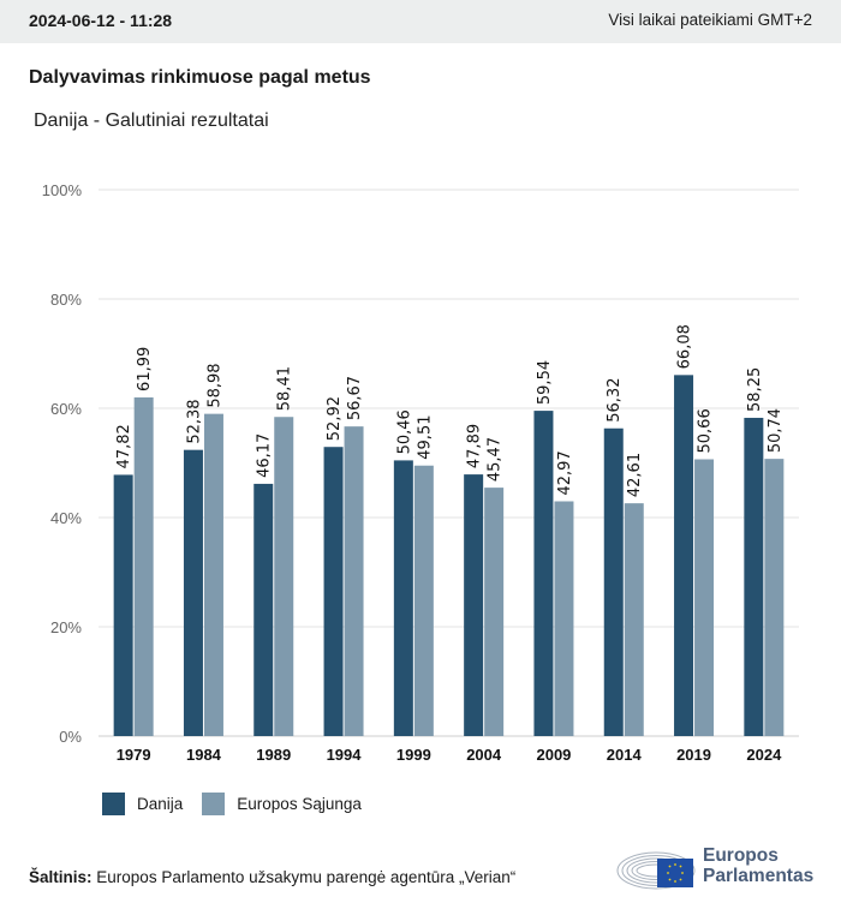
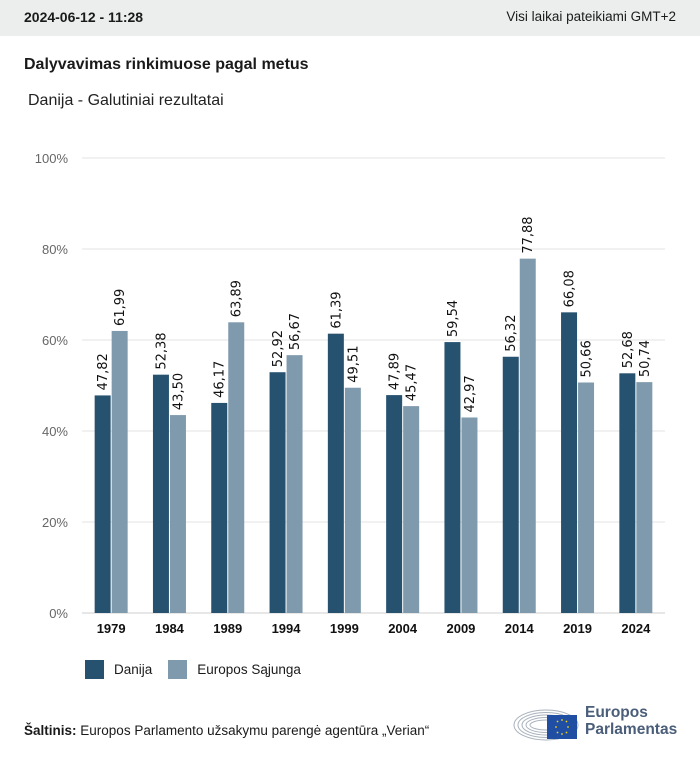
Europos Sąjunga/1984: 58,98 -> 43,50
Europos Sąjunga/1989: 58,41 -> 63,89
Danija/1999: 50,46 -> 61,39
Europos Sąjunga/2014: 42,61 -> 77,88
Danija/2024: 58,25 -> 52,68
